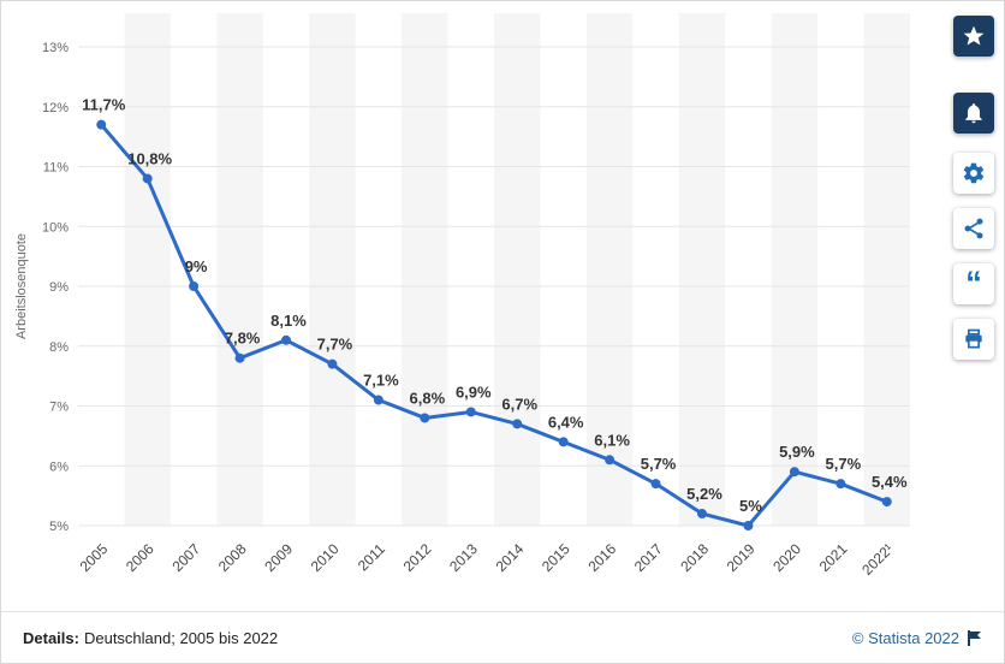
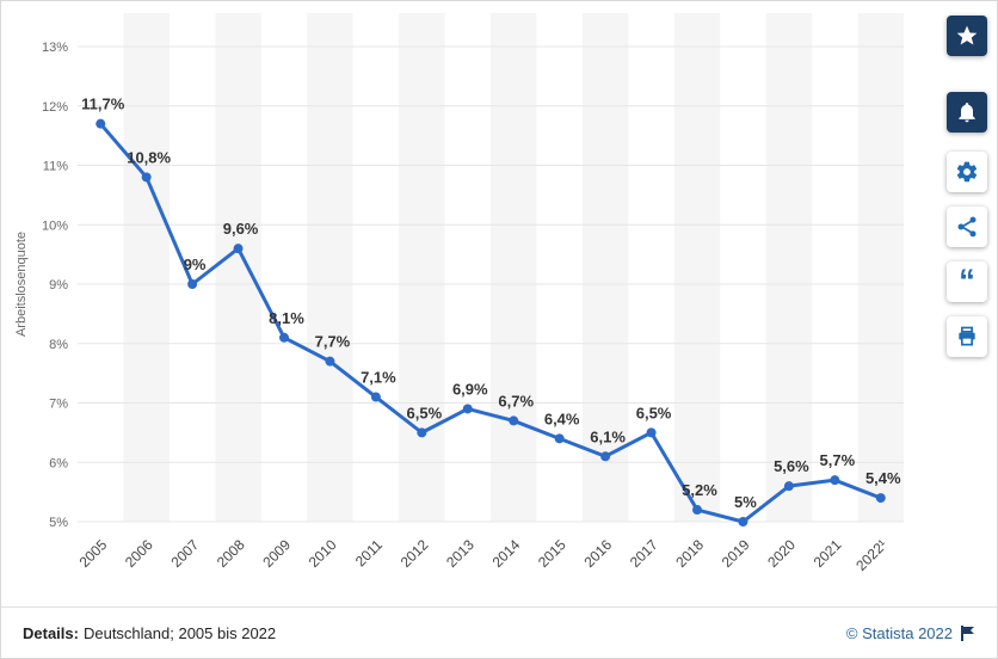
2008: 7,8% -> 9,6%
2012: 6,8% -> 6,5%
2017: 5,7% -> 6,5%
2020: 5,9% -> 5,6%
